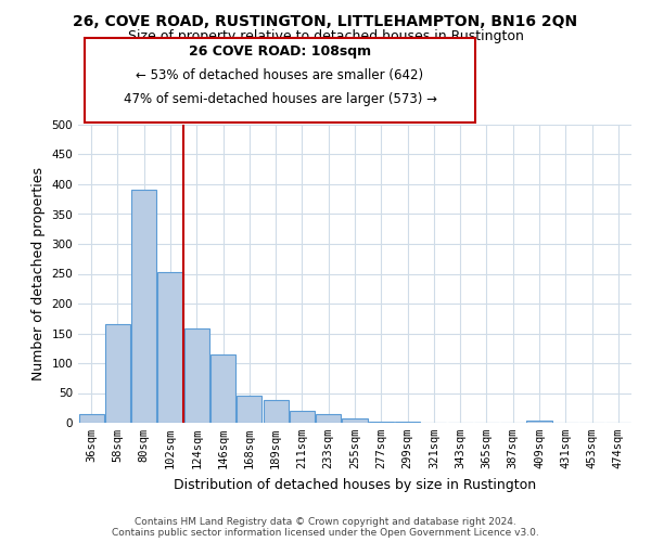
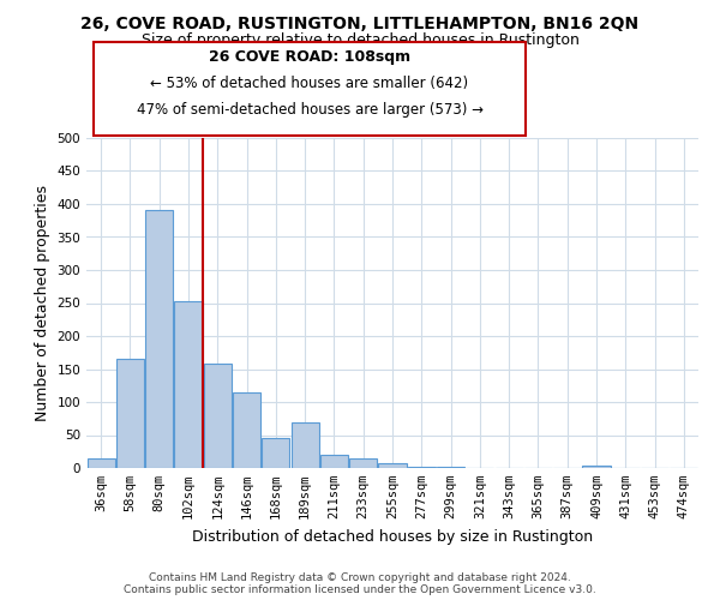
189sqm: 39 -> 70
